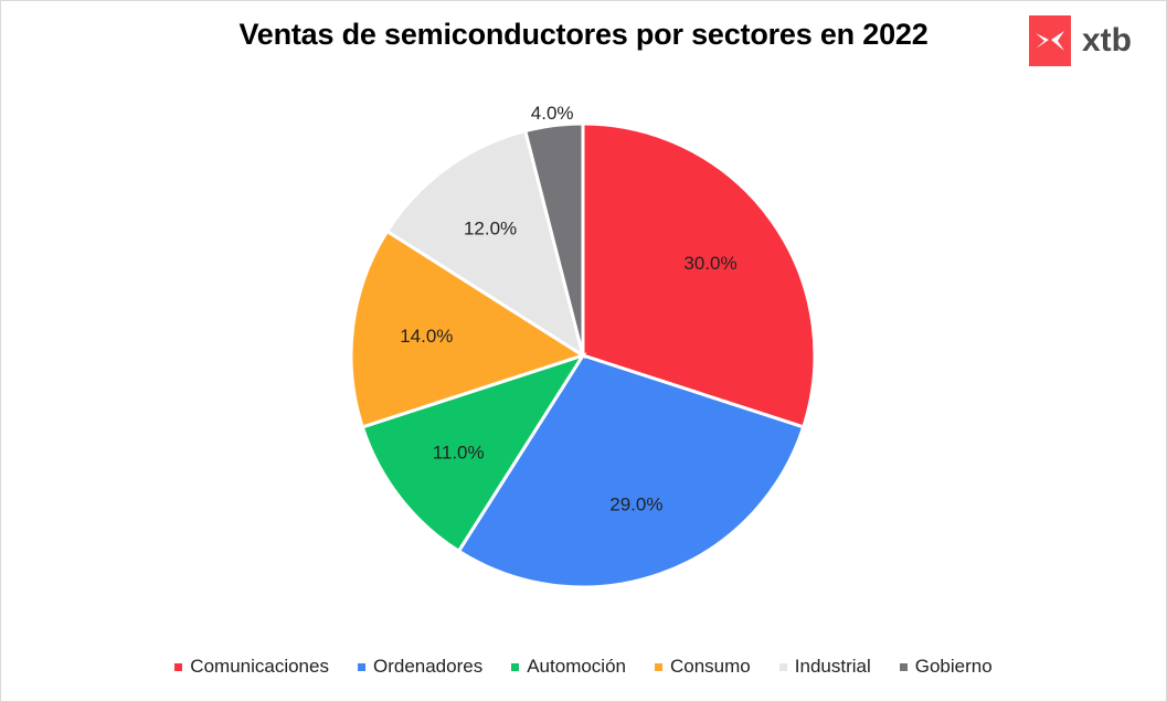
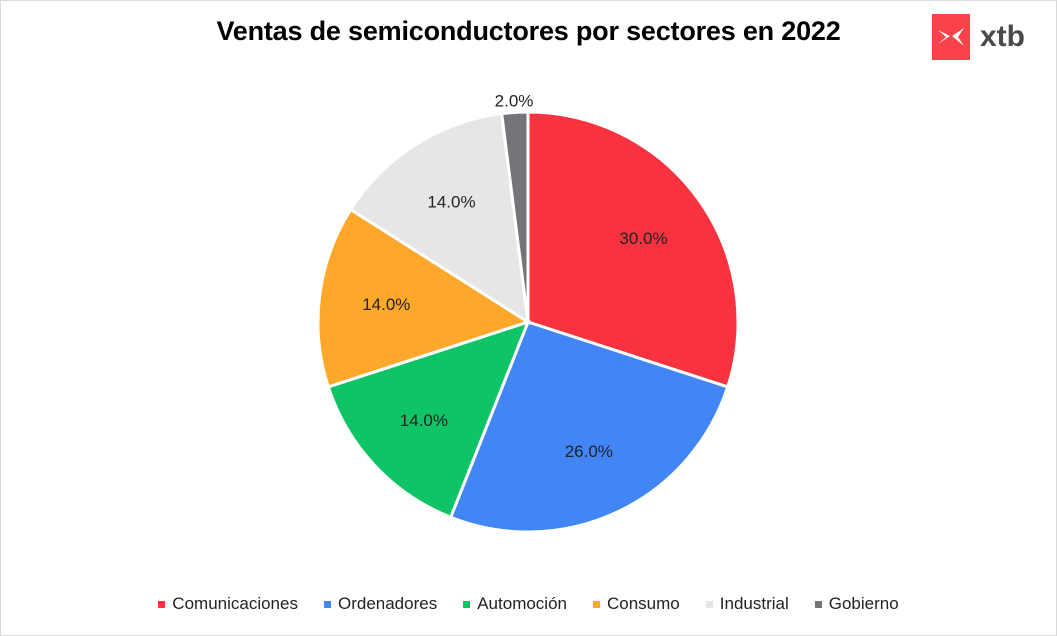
Ordenadores: 29.0% -> 26.0%
Automoción: 11.0% -> 14.0%
Industrial: 12.0% -> 14.0%
Gobierno: 4.0% -> 2.0%
